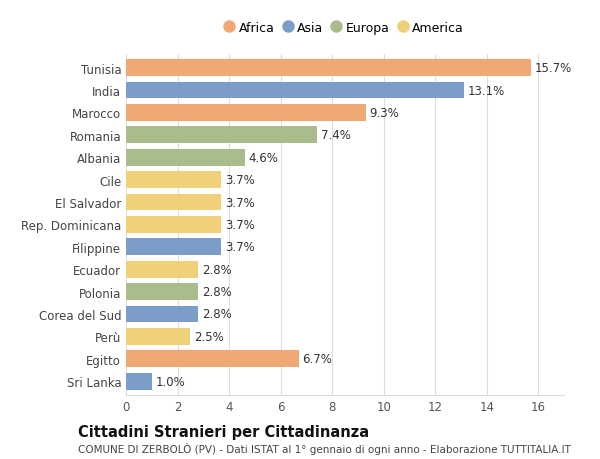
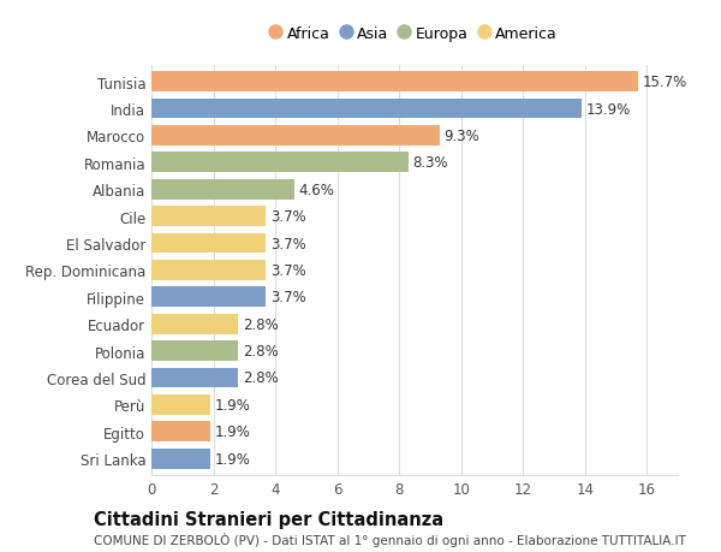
India: 13.1% -> 13.9%
Romania: 7.4% -> 8.3%
Perù: 2.5% -> 1.9%
Egitto: 6.7% -> 1.9%
Sri Lanka: 1.0% -> 1.9%
